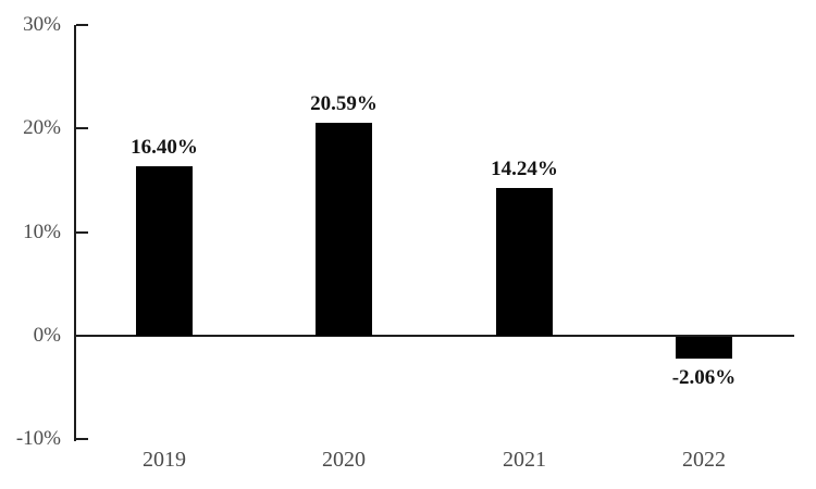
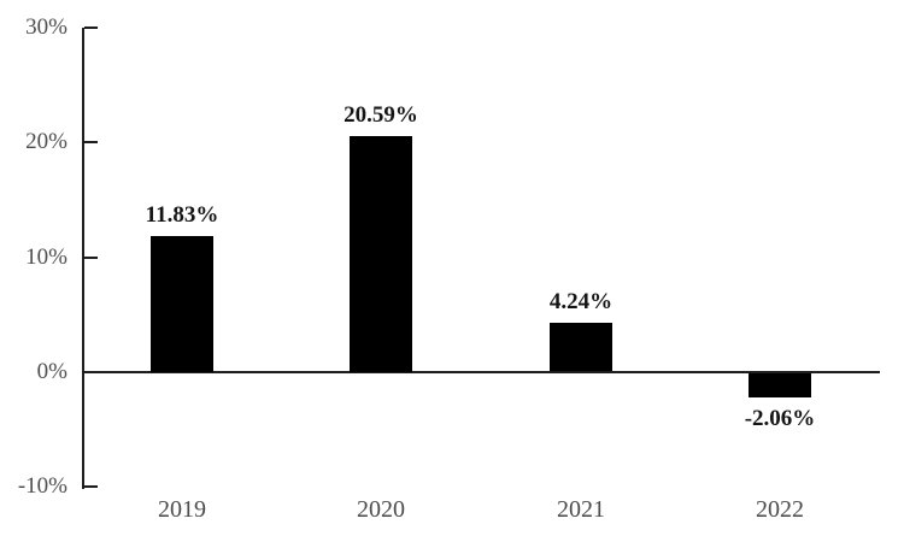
2019: 16.40% -> 11.83%
2021: 14.24% -> 4.24%
